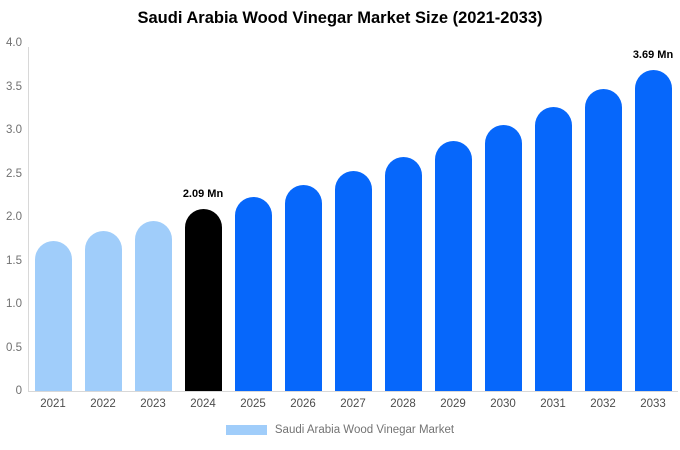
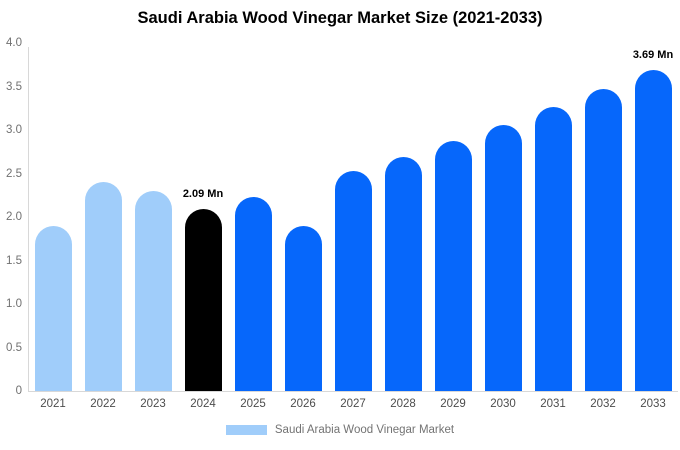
2021: 1.7 -> 1.9
2022: 1.8 -> 2.4
2023: 2.0 -> 2.3
2026: 2.4 -> 1.9
